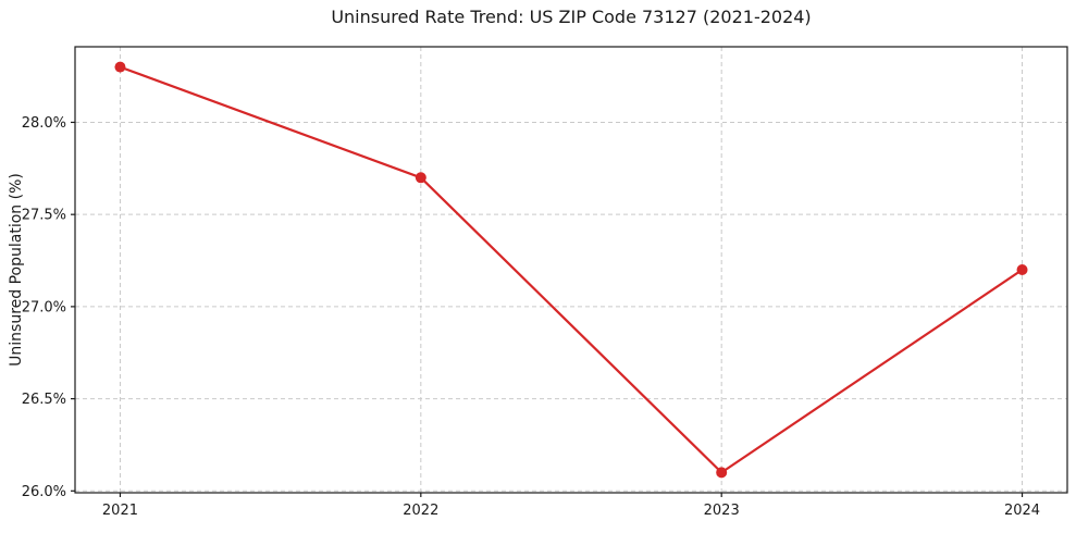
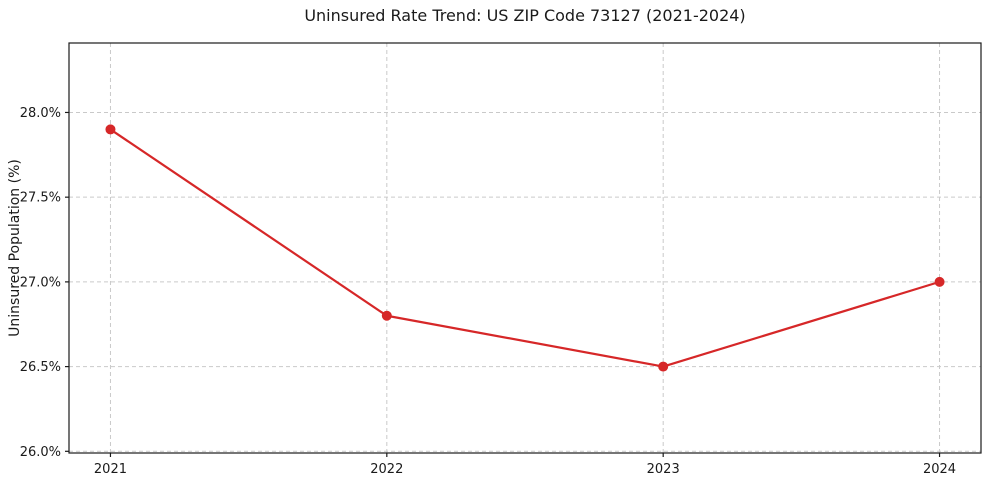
2021: 28.3% -> 27.9%
2022: 27.7% -> 26.8%
2023: 26.1% -> 26.5%
2024: 27.2% -> 27.0%
